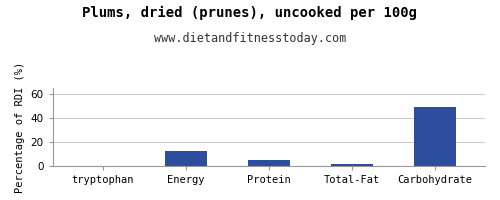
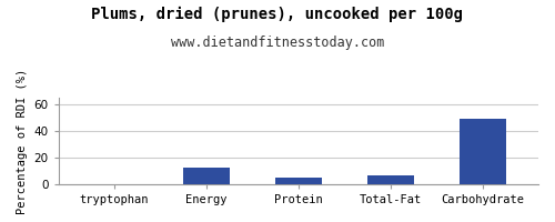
Total-Fat: 2 -> 7
